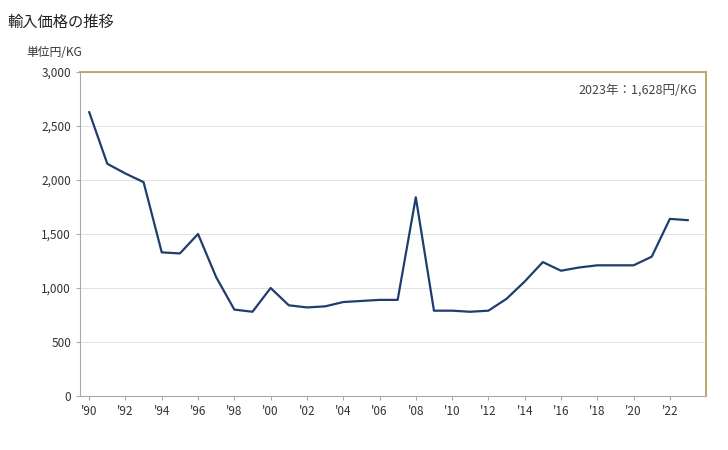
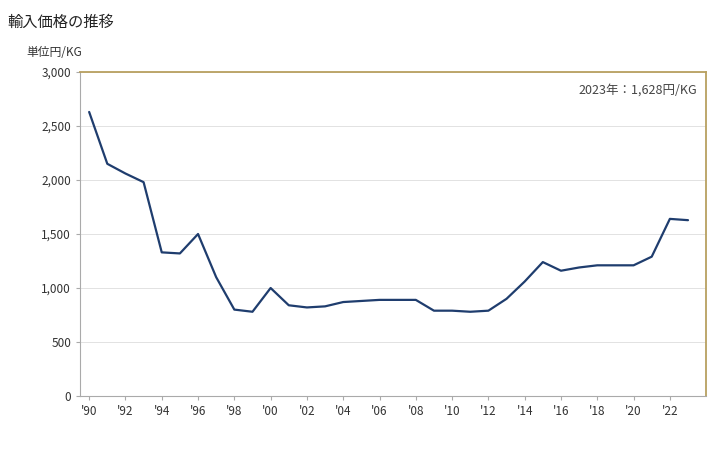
'08: 1,840 -> 890
